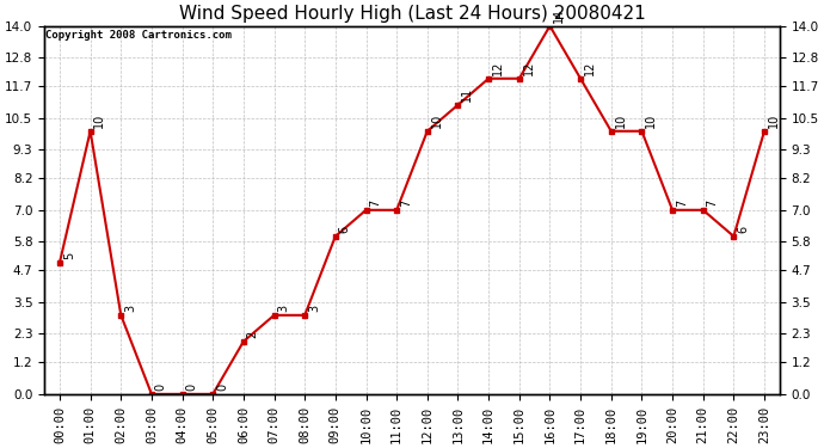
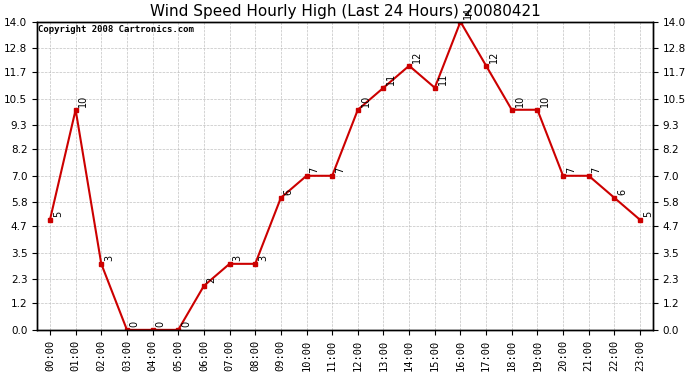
15:00: 12 -> 11
23:00: 10 -> 5
